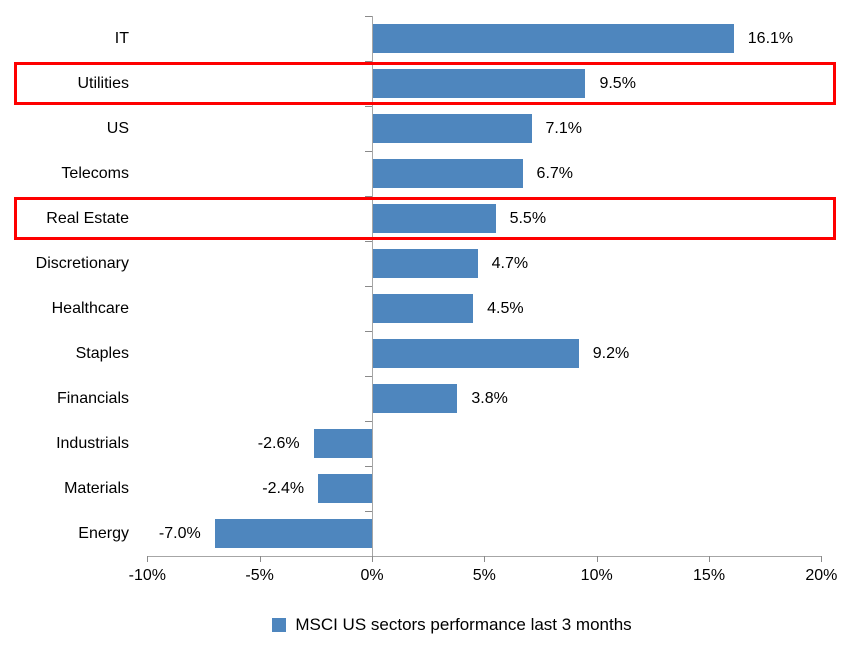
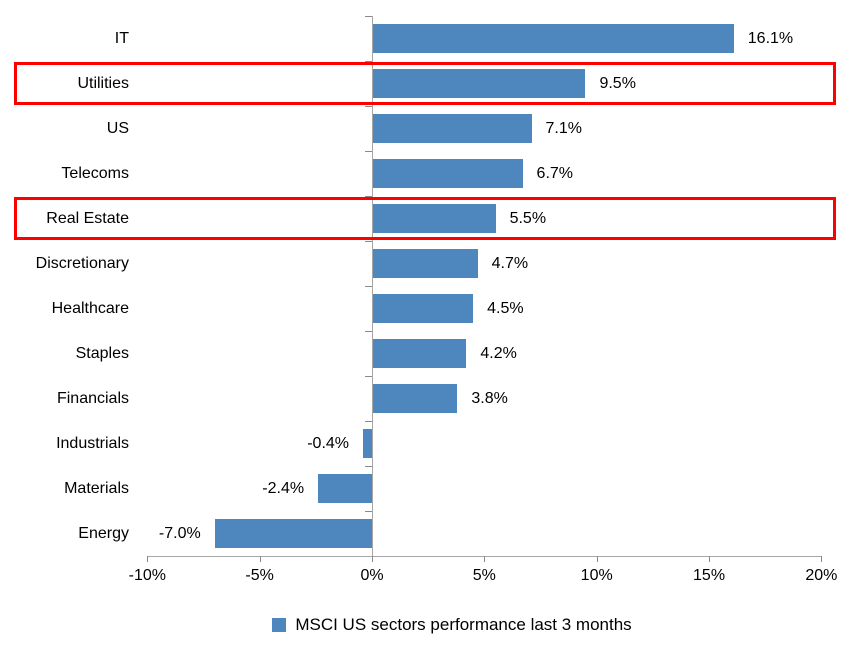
Staples: 9.2% -> 4.2%
Industrials: -2.6% -> -0.4%
